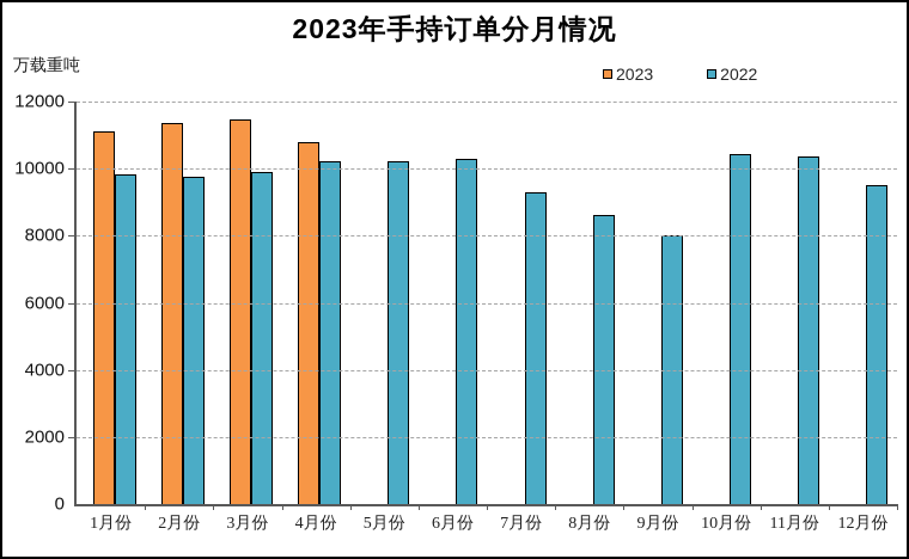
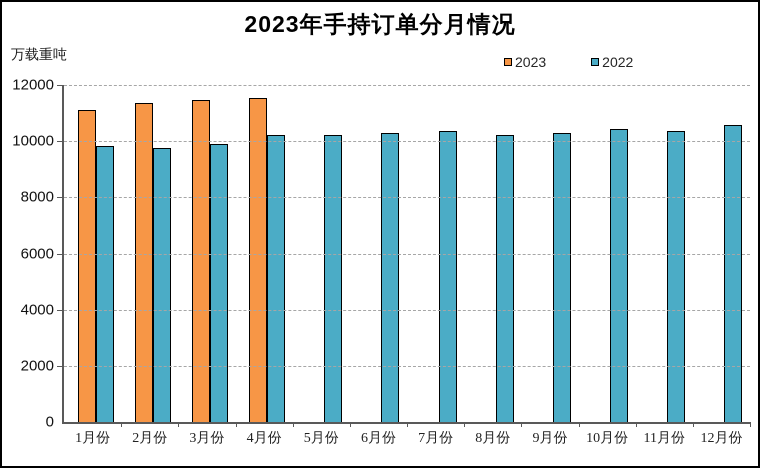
2023/4月份: 10800 -> 11500
2022/7月份: 9300 -> 10400
2022/8月份: 8600 -> 10200
2022/9月份: 8000 -> 10300
2022/12月份: 9500 -> 10600
